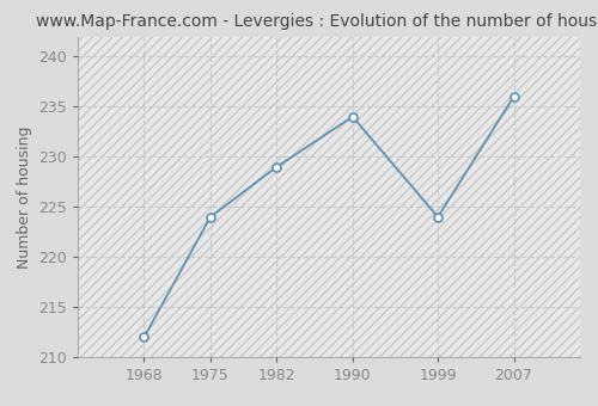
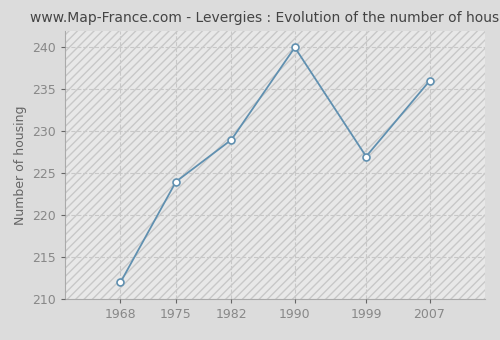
1990: 234 -> 240
1999: 224 -> 227
